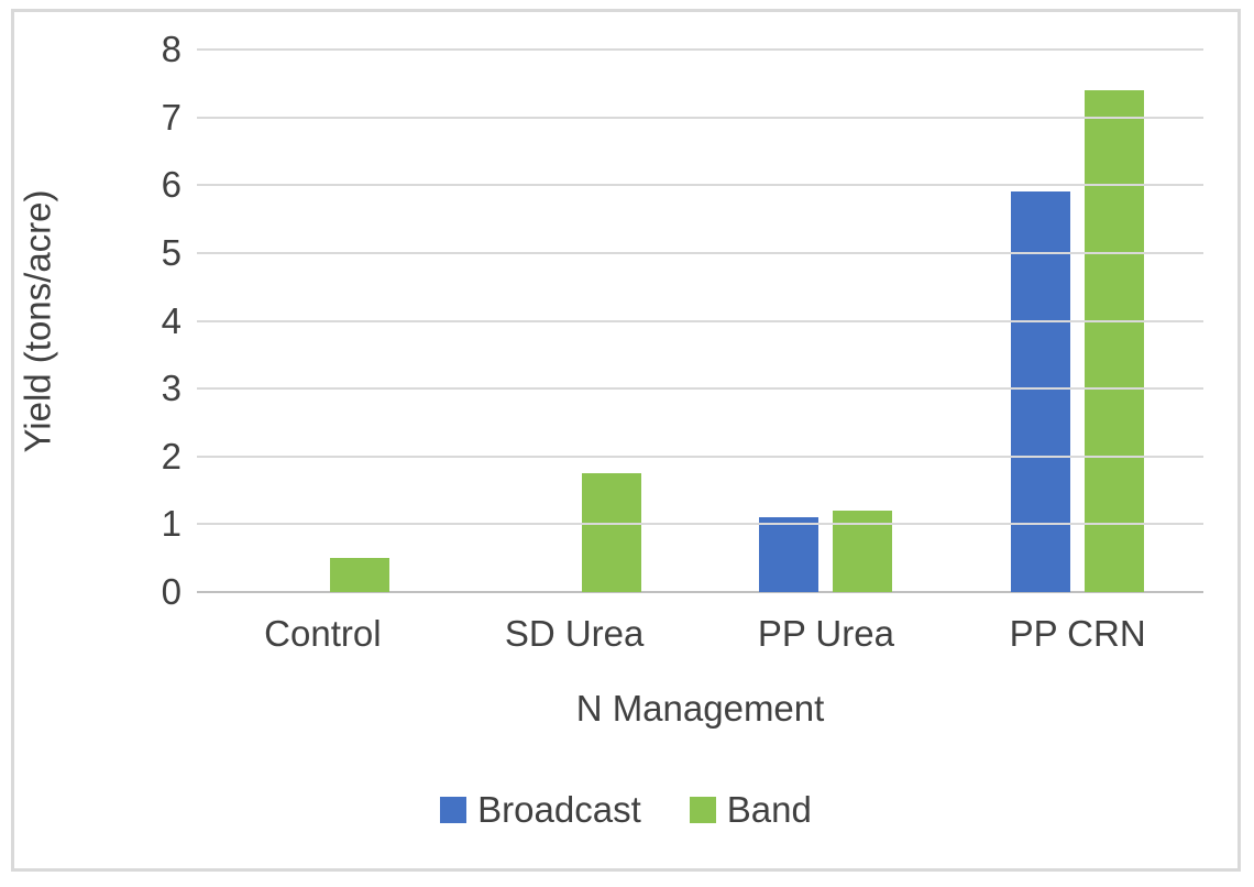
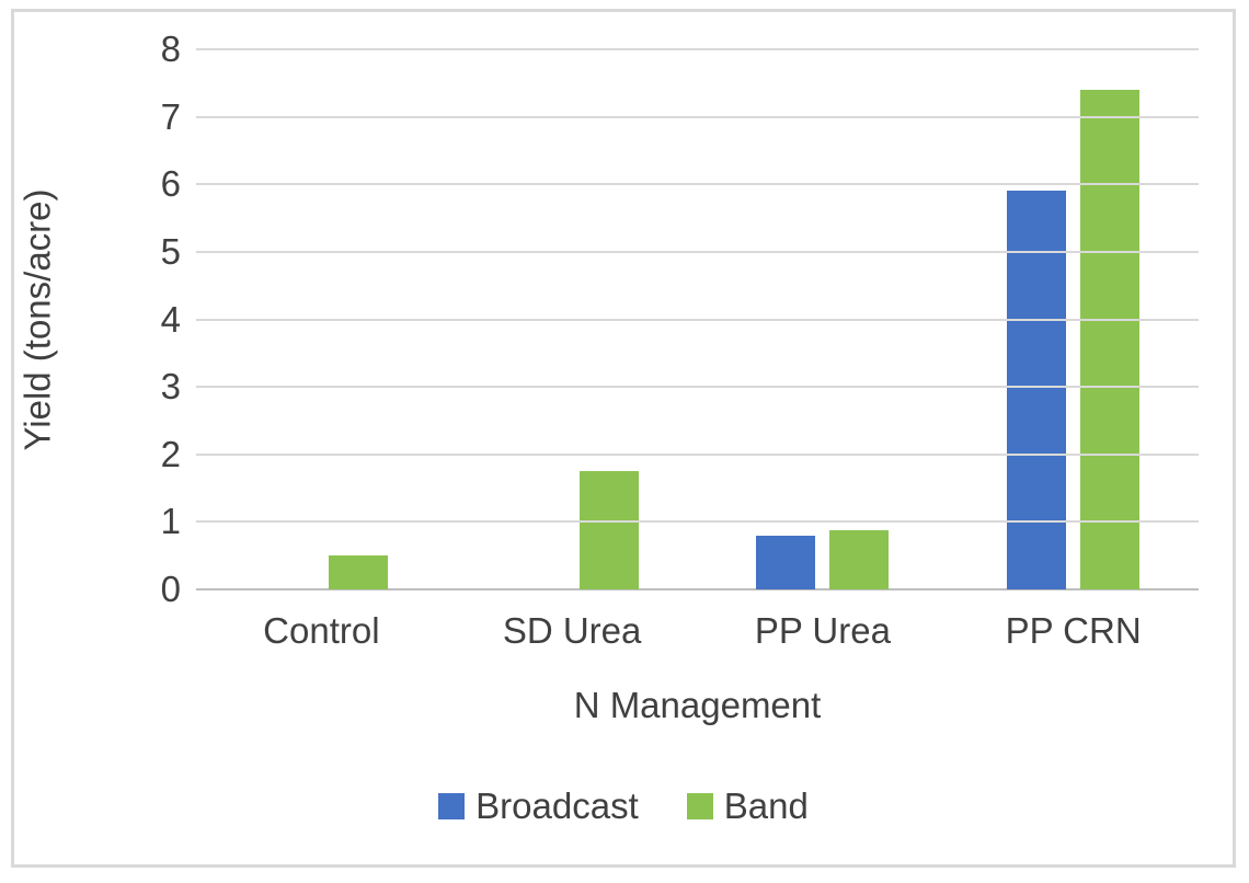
Broadcast/PP Urea: 1.1 -> 0.8
Band/PP Urea: 1.2 -> 0.9
